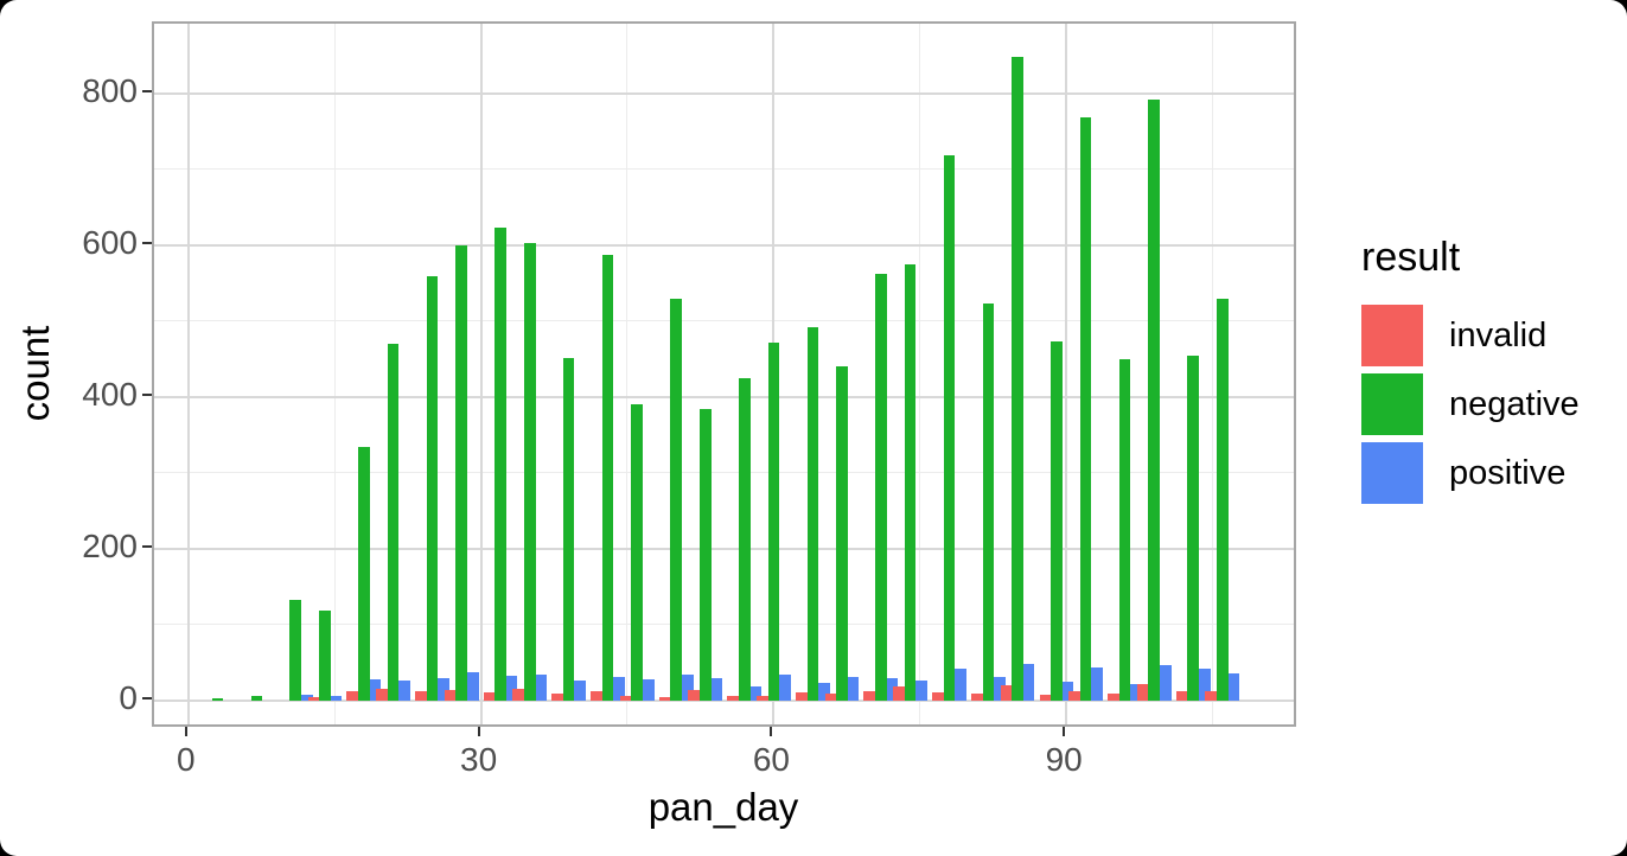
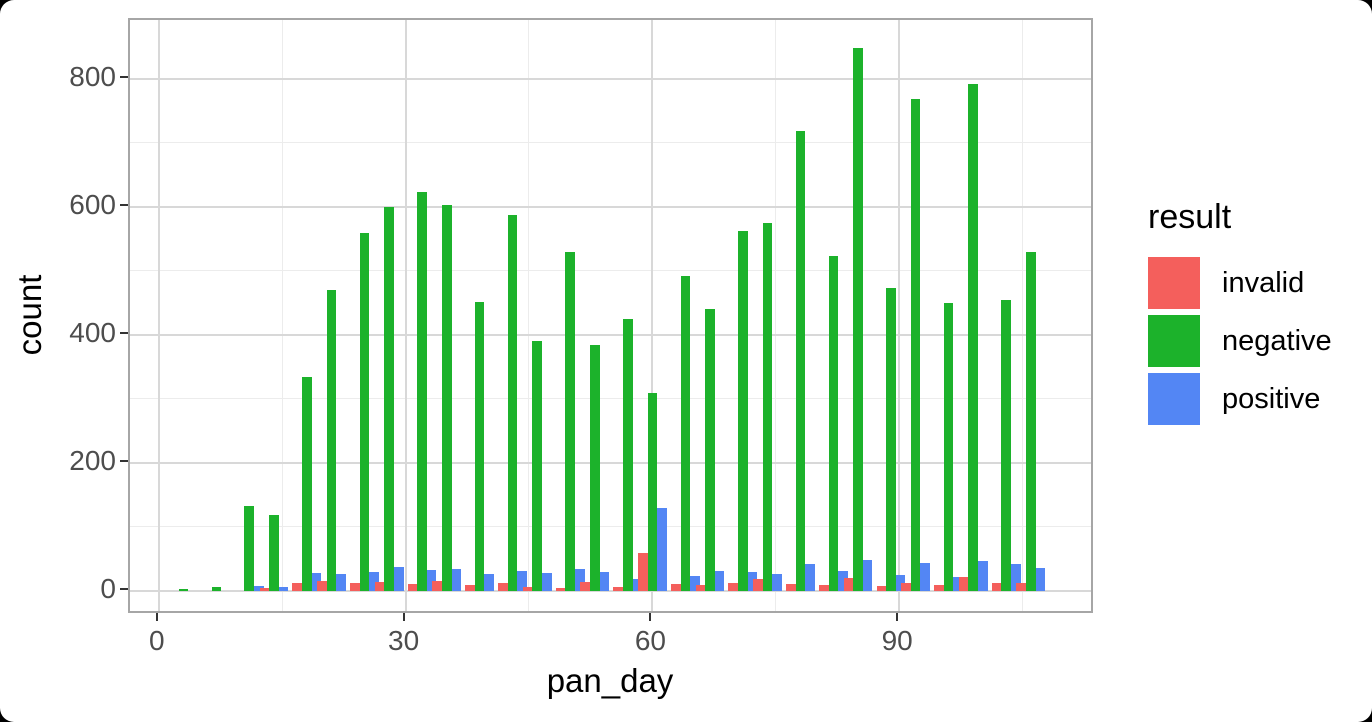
invalid/60: 10 -> 60
negative/60: 470 -> 310
positive/60: 40 -> 130
